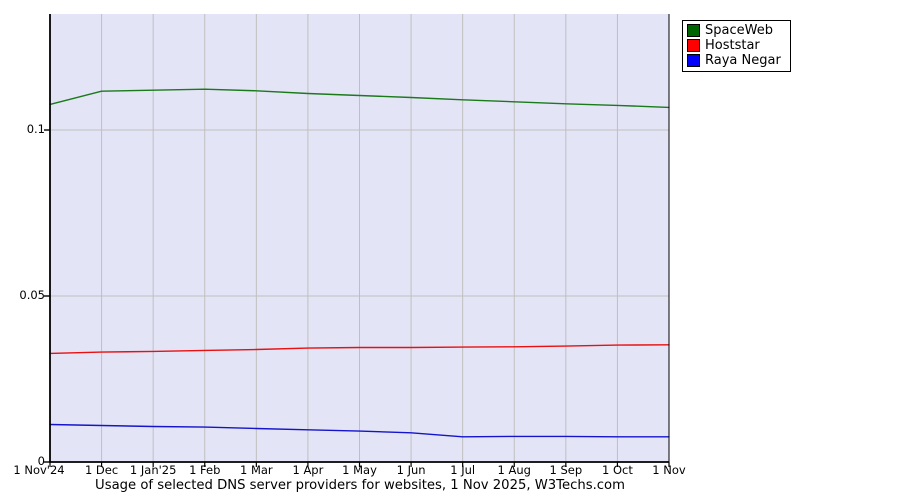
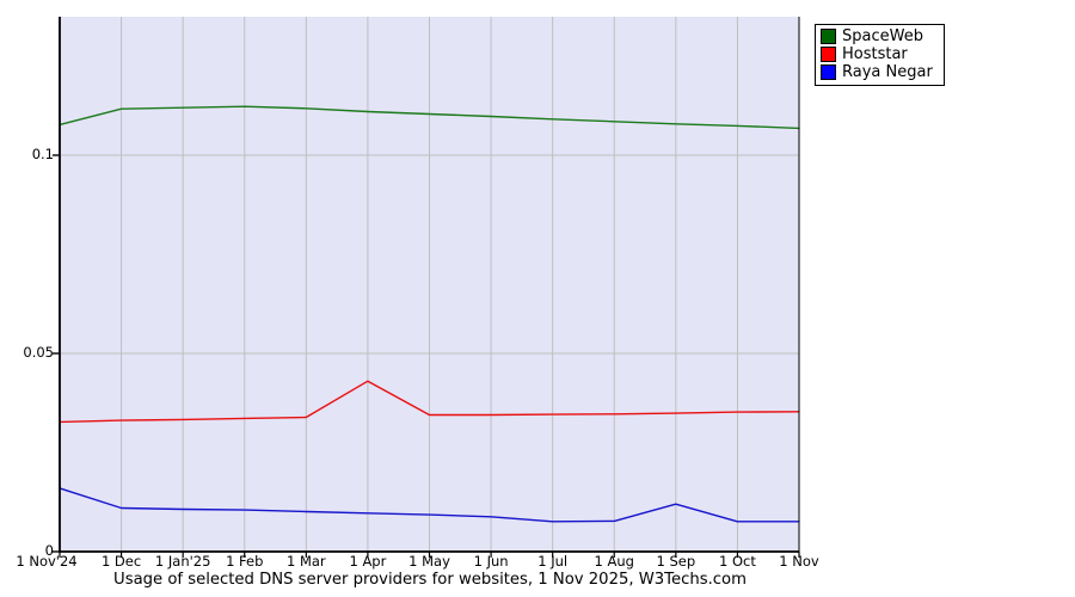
Raya Negar/1 Nov'24: 0.011 -> 0.016
Hoststar/1 Apr: 0.034 -> 0.043
Raya Negar/1 Sep: 0.008 -> 0.012
